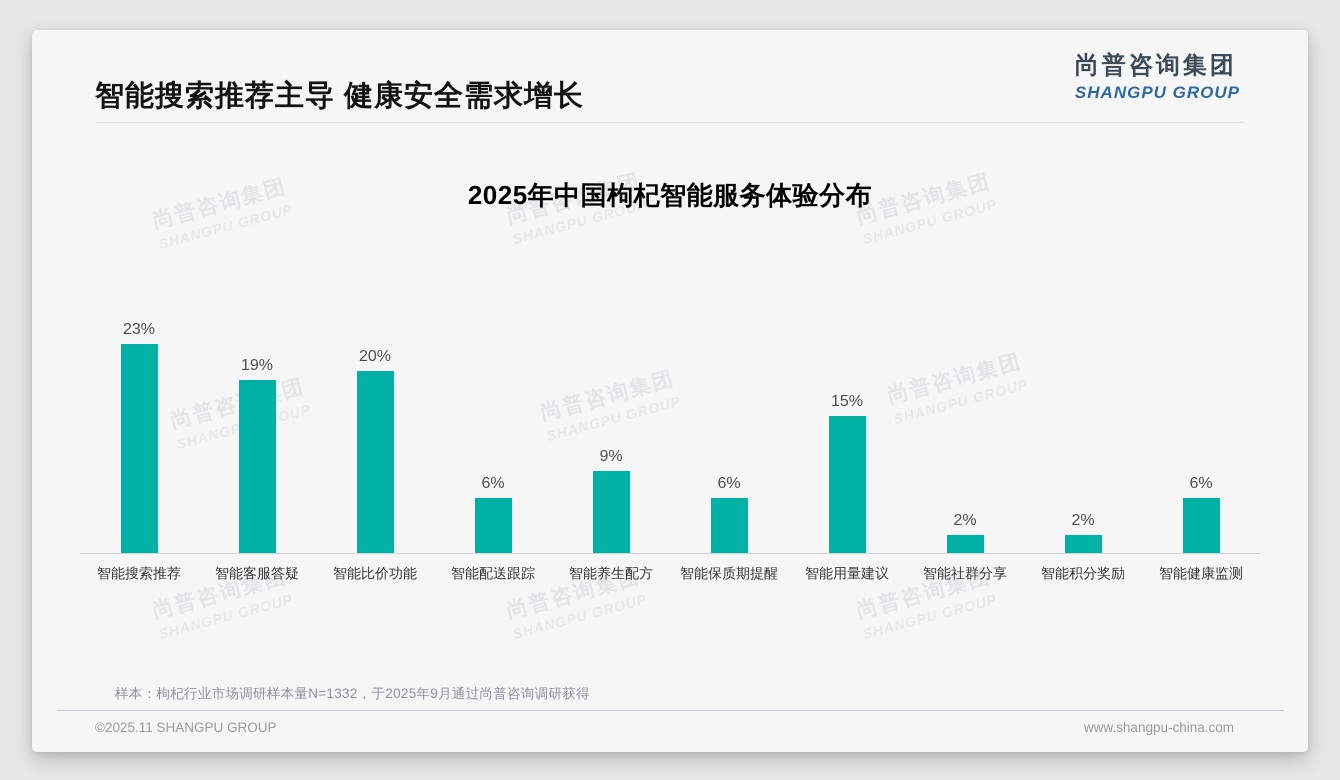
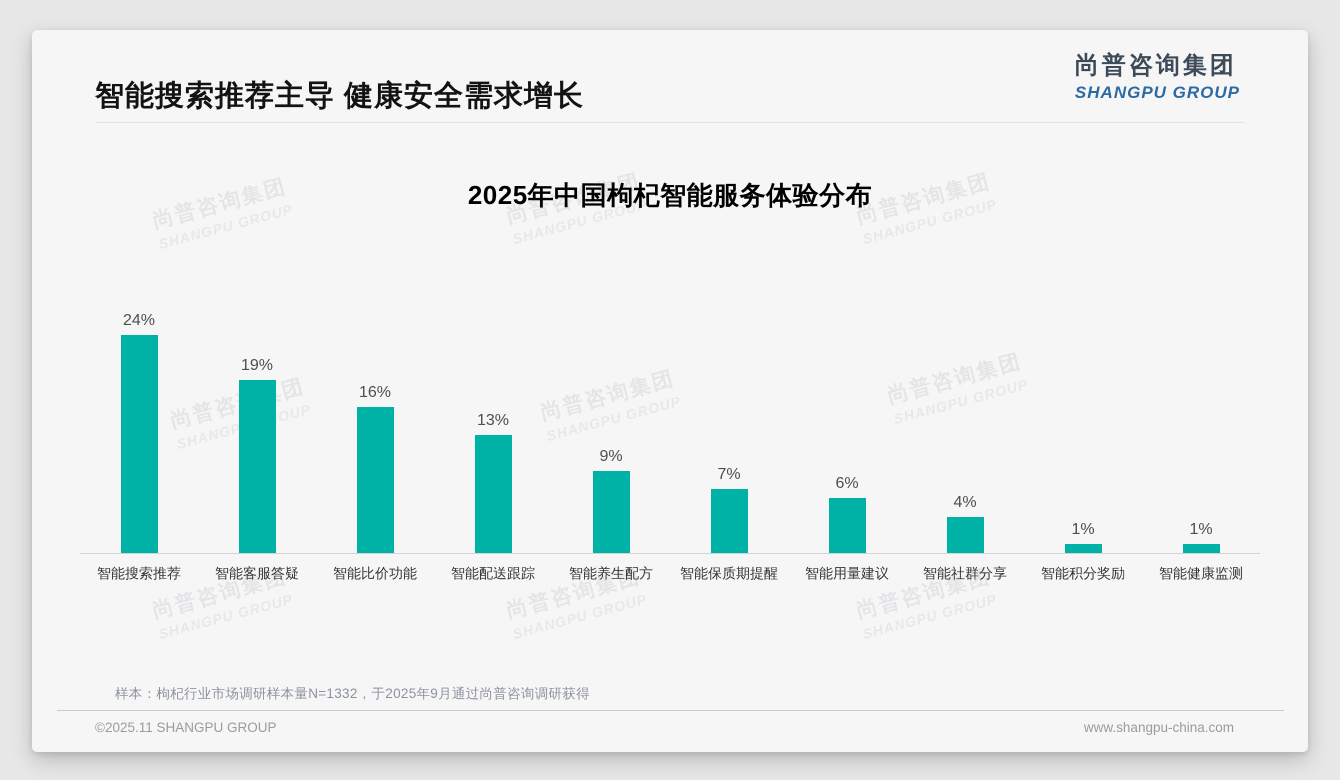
智能搜索推荐: 23% -> 24%
智能比价功能: 20% -> 16%
智能配送跟踪: 6% -> 13%
智能保质期提醒: 6% -> 7%
智能用量建议: 15% -> 6%
智能社群分享: 2% -> 4%
智能积分奖励: 2% -> 1%
智能健康监测: 6% -> 1%
